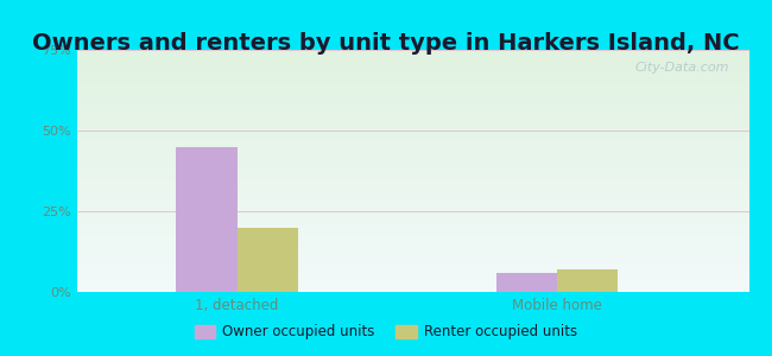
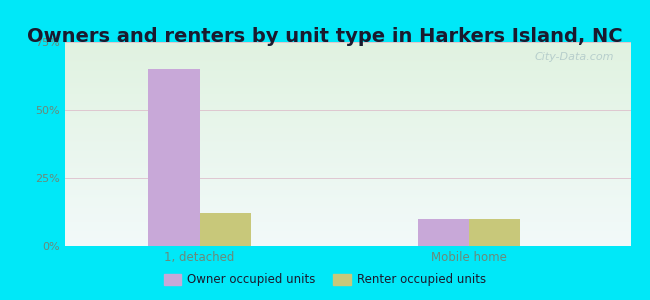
Owner occupied units/1, detached: 45% -> 65%
Renter occupied units/1, detached: 20% -> 12%
Owner occupied units/Mobile home: 6% -> 10%
Renter occupied units/Mobile home: 7% -> 10%
